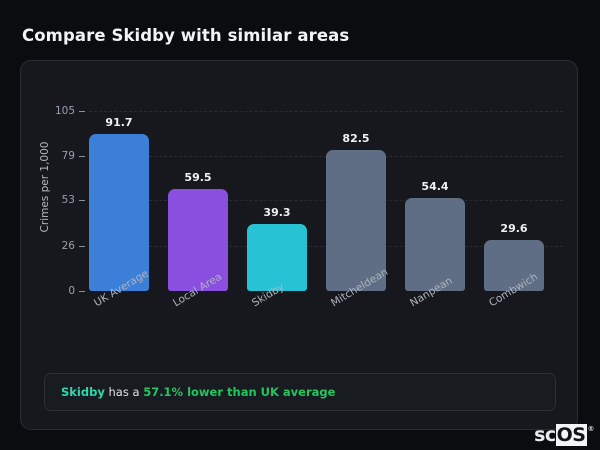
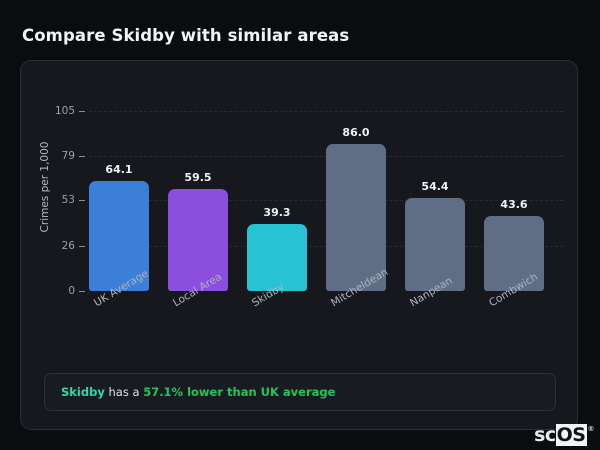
UK Average: 91.7 -> 64.1
Mitcheldean: 82.5 -> 86.0
Combwich: 29.6 -> 43.6
